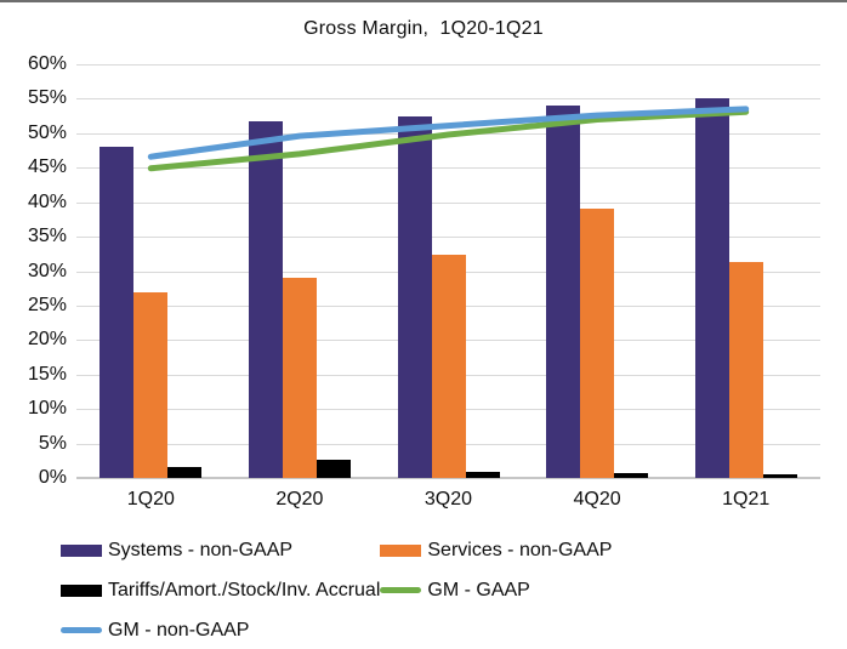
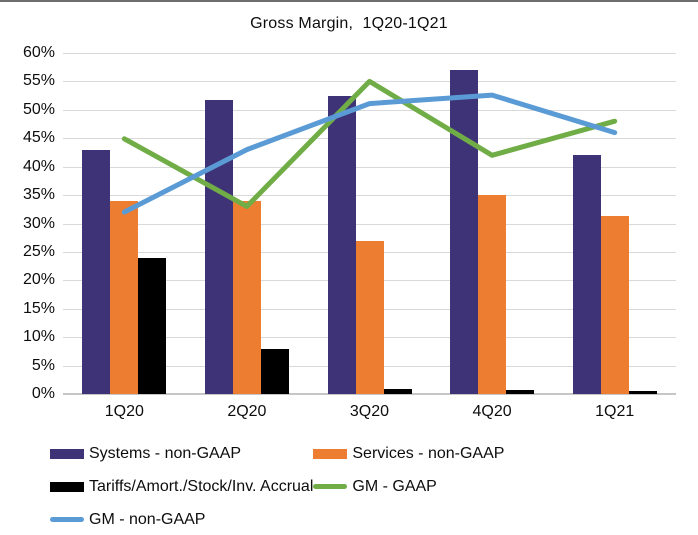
Systems - non-GAAP/1Q20: 48% -> 43%
Services - non-GAAP/1Q20: 27% -> 34%
Tariffs/Amort./Stock/Inv. Accrual/1Q20: 2% -> 24%
GM - non-GAAP/1Q20: 47% -> 32%
Services - non-GAAP/2Q20: 29% -> 34%
Tariffs/Amort./Stock/Inv. Accrual/2Q20: 3% -> 8%
GM - GAAP/2Q20: 47% -> 33%
GM - non-GAAP/2Q20: 50% -> 43%
Services - non-GAAP/3Q20: 32% -> 27%
GM - GAAP/3Q20: 50% -> 55%
Systems - non-GAAP/4Q20: 54% -> 57%
Services - non-GAAP/4Q20: 39% -> 35%
GM - GAAP/4Q20: 52% -> 42%
Systems - non-GAAP/1Q21: 55% -> 42%
GM - GAAP/1Q21: 53% -> 48%
GM - non-GAAP/1Q21: 54% -> 46%
